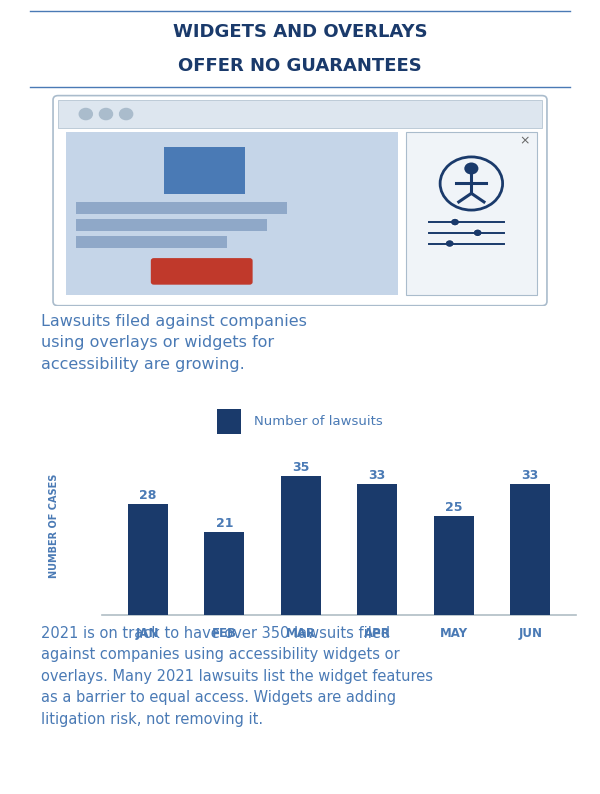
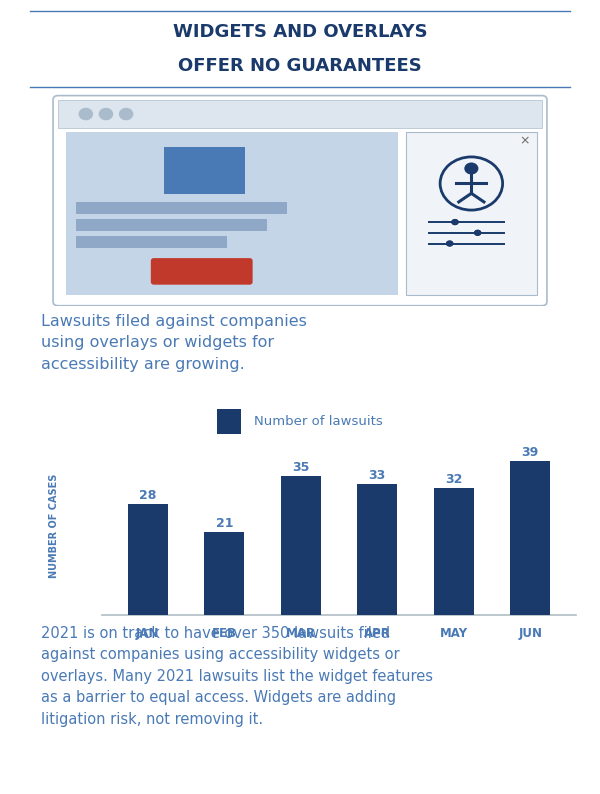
MAY: 25 -> 32
JUN: 33 -> 39
